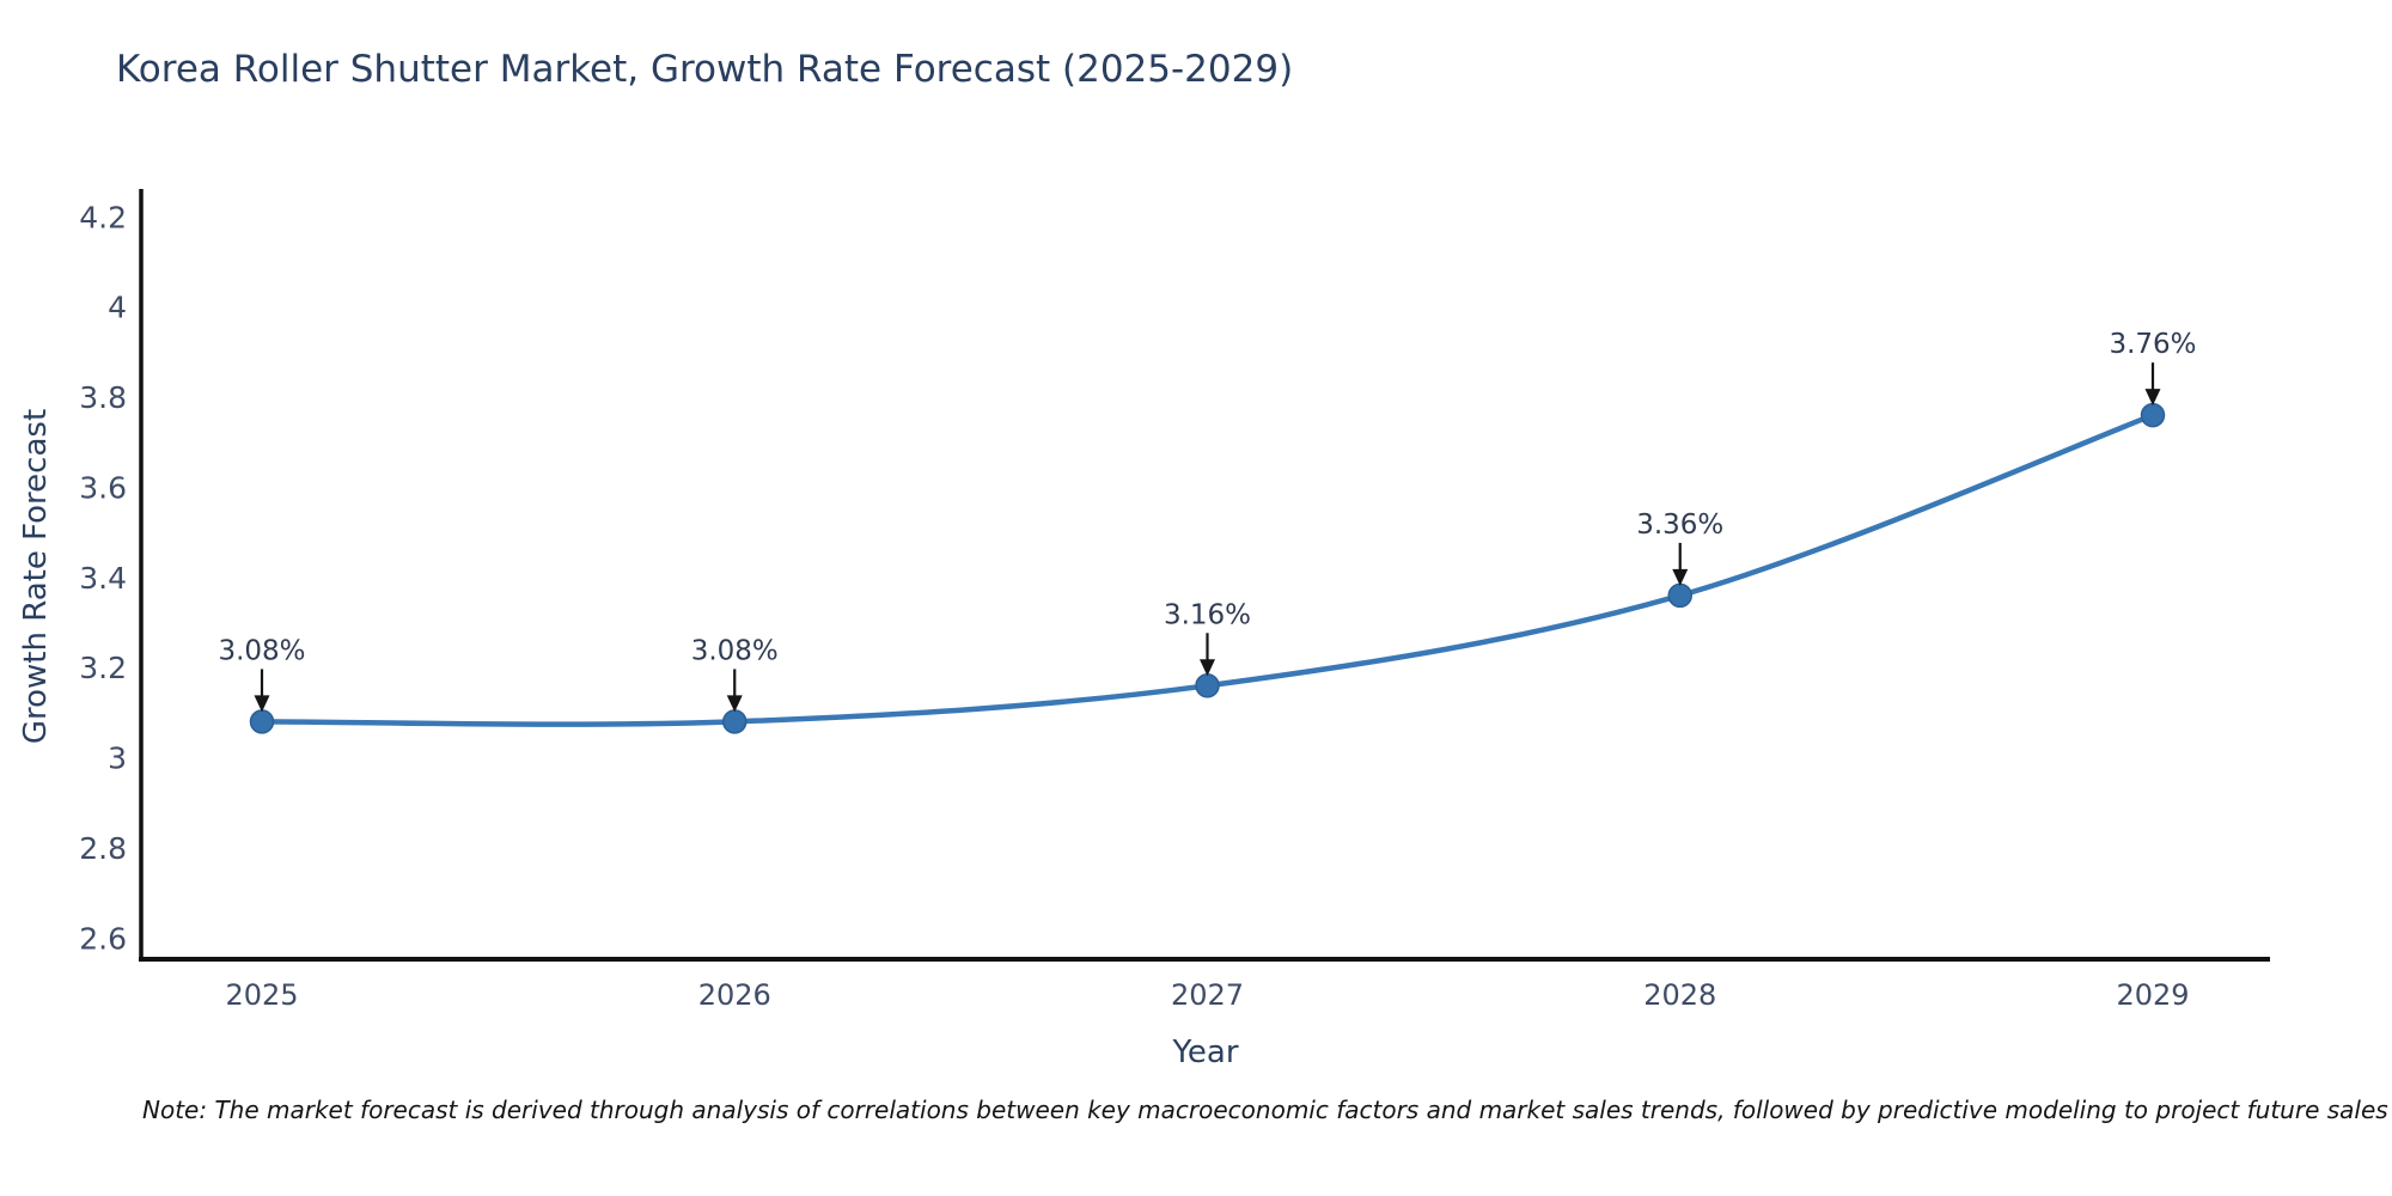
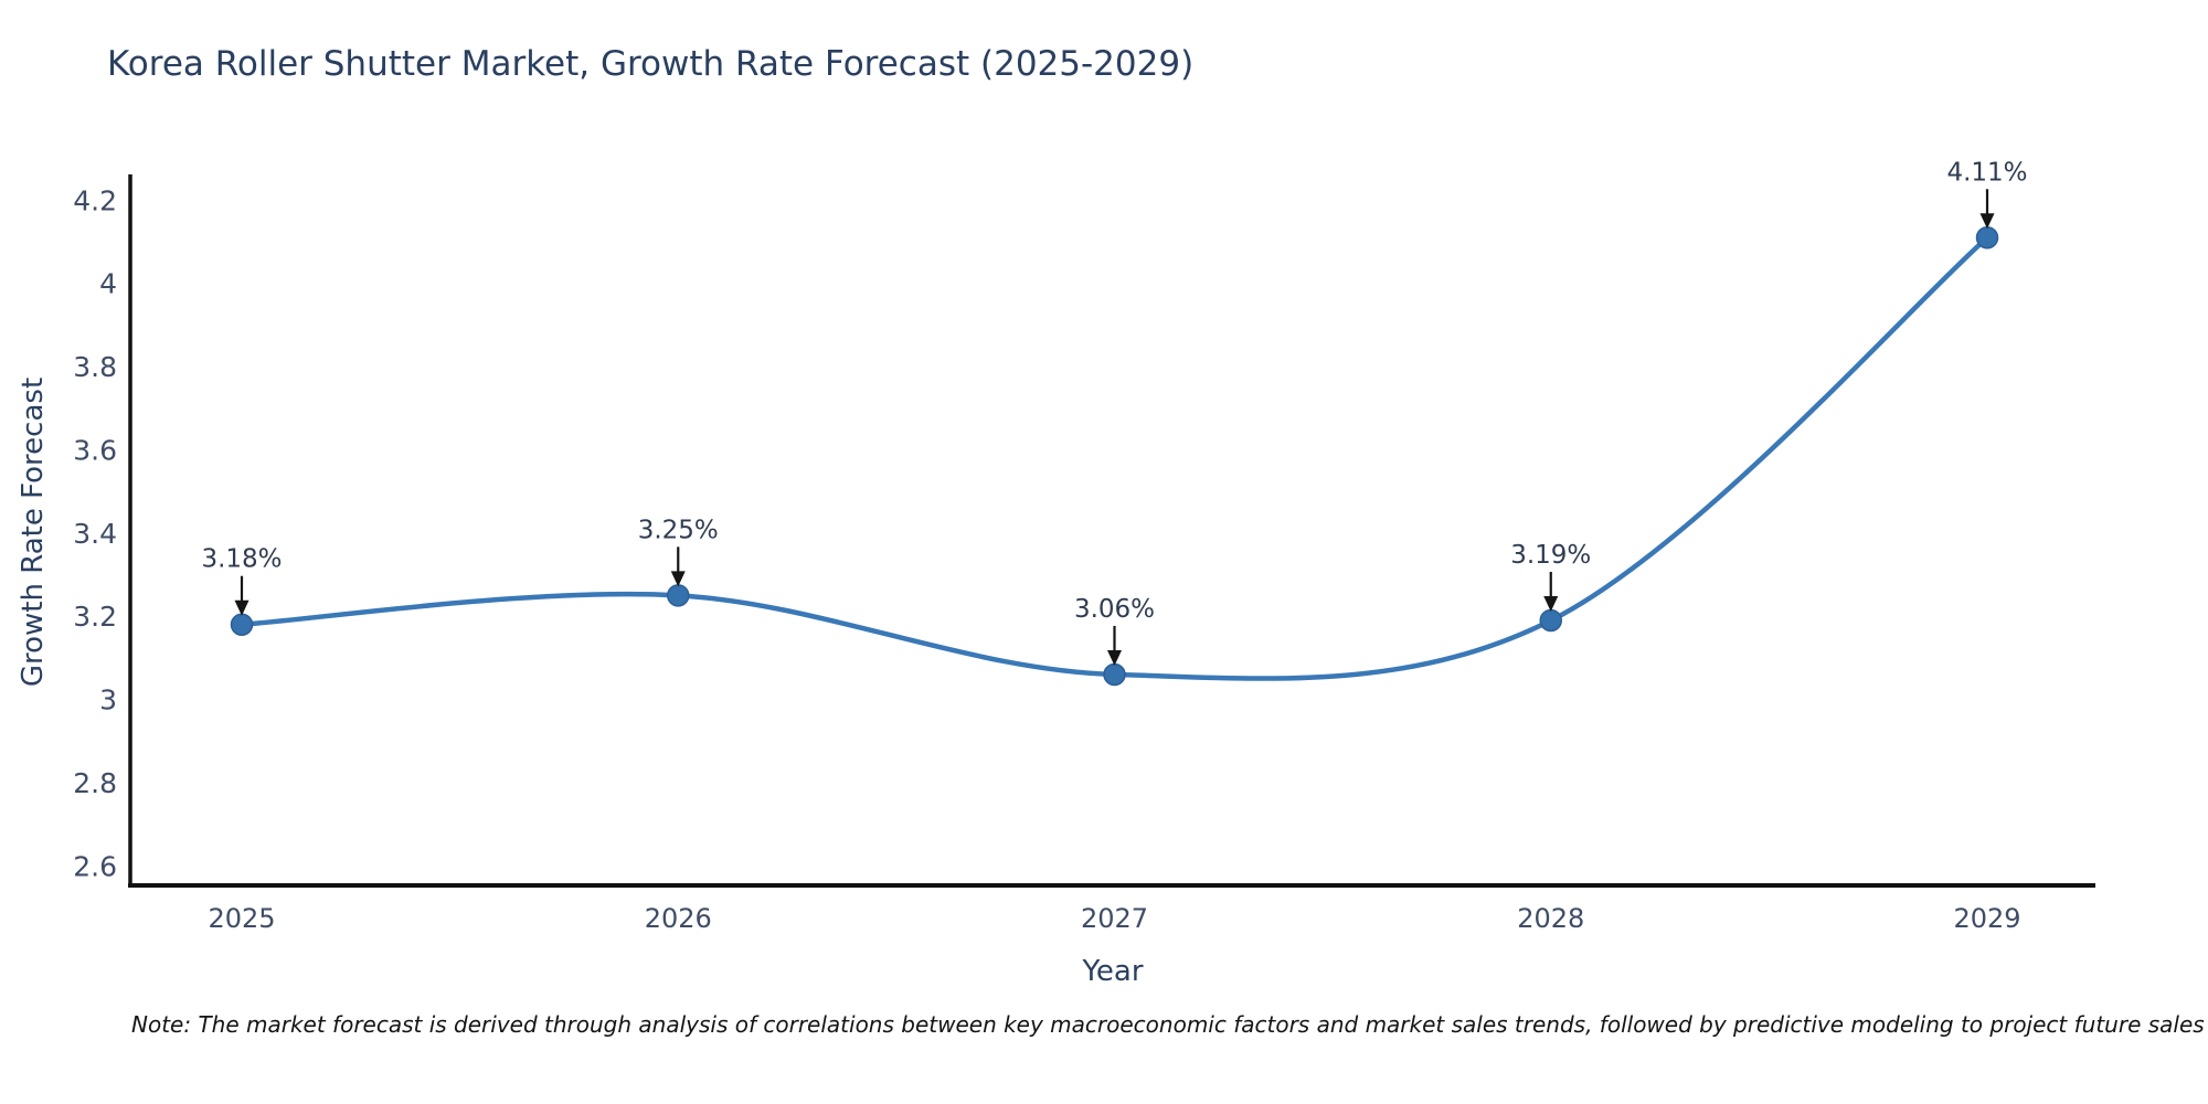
2025: 3.08% -> 3.18%
2026: 3.08% -> 3.25%
2027: 3.16% -> 3.06%
2028: 3.36% -> 3.19%
2029: 3.76% -> 4.11%
